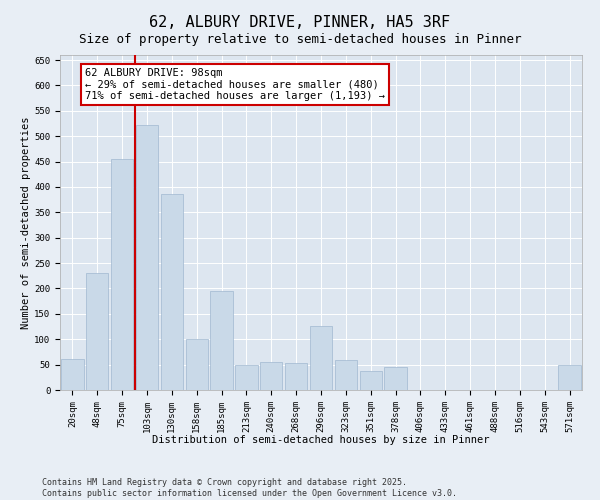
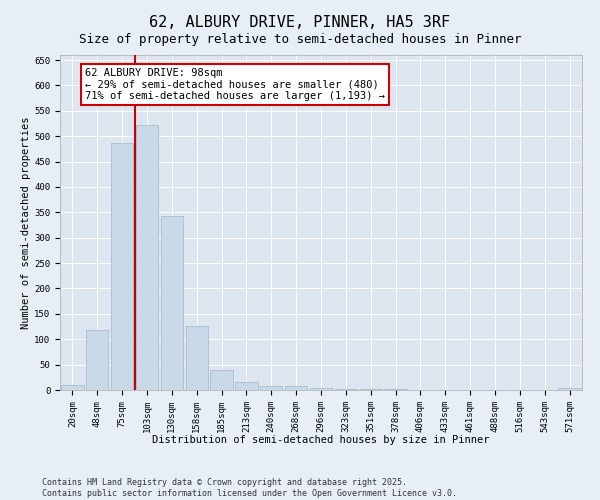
20sqm: 62 -> 10
48sqm: 230 -> 118
75sqm: 456 -> 487
130sqm: 386 -> 342
158sqm: 100 -> 126
185sqm: 196 -> 40
213sqm: 50 -> 15
240sqm: 56 -> 8
268sqm: 54 -> 8
296sqm: 126 -> 4
323sqm: 60 -> 2
351sqm: 38 -> 1
378sqm: 46 -> 1
571sqm: 50 -> 4
